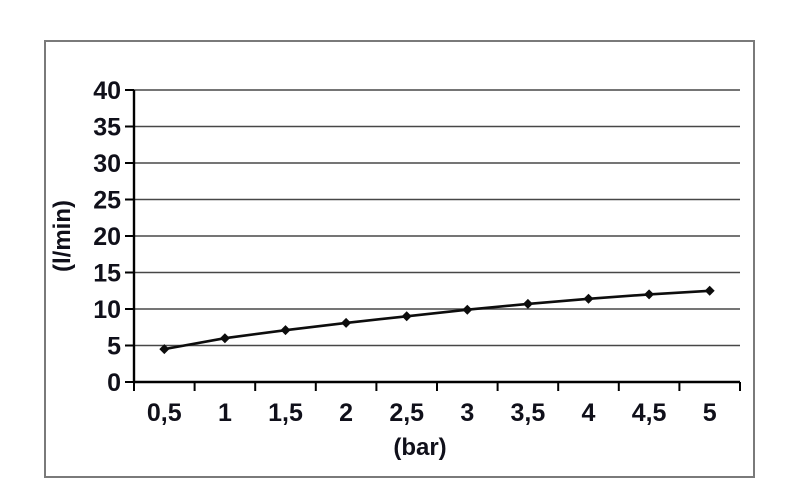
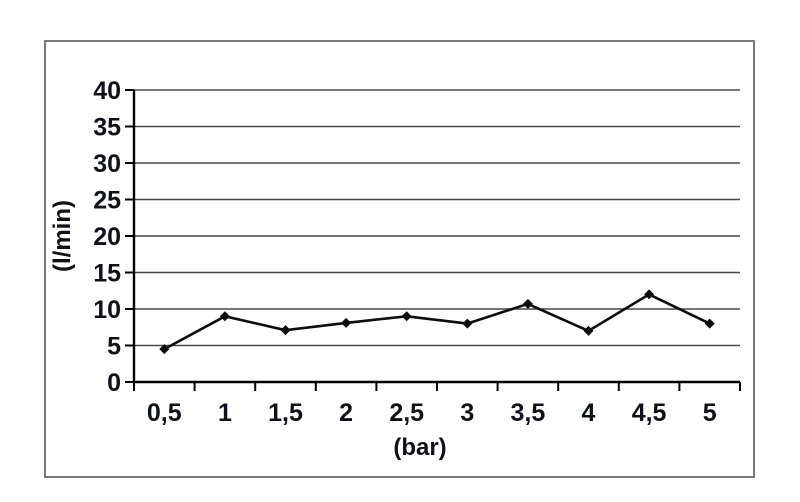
1: 6 -> 9
3: 10 -> 8
4: 11 -> 7
5: 12 -> 8
